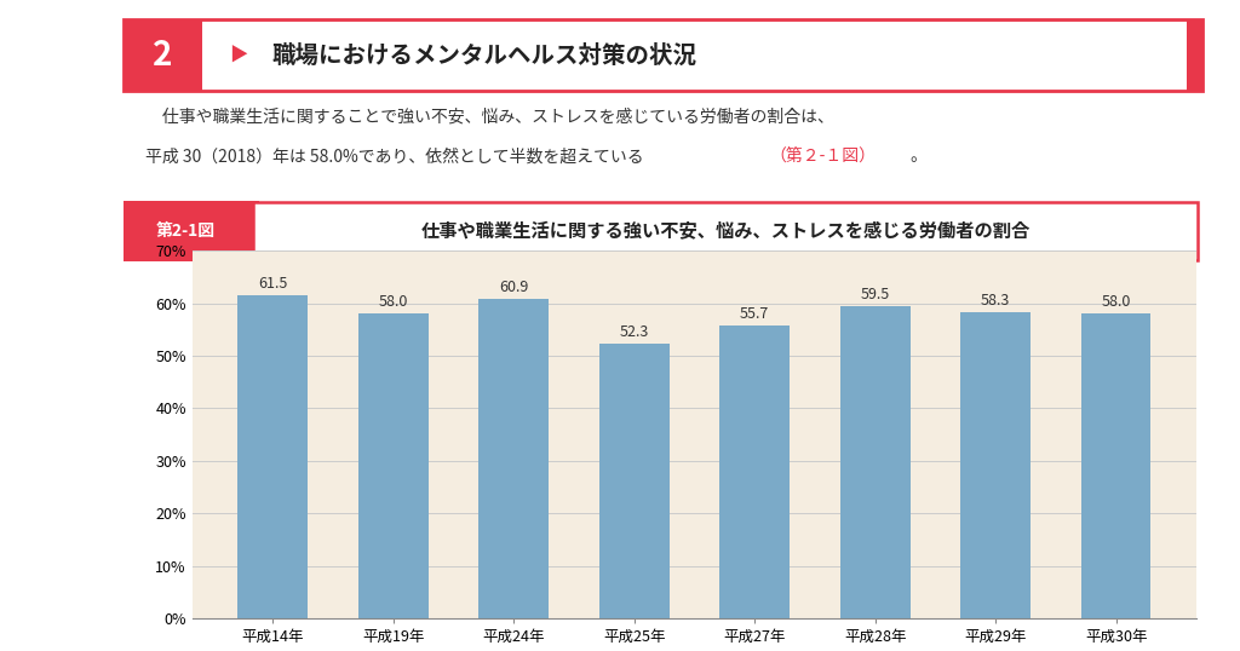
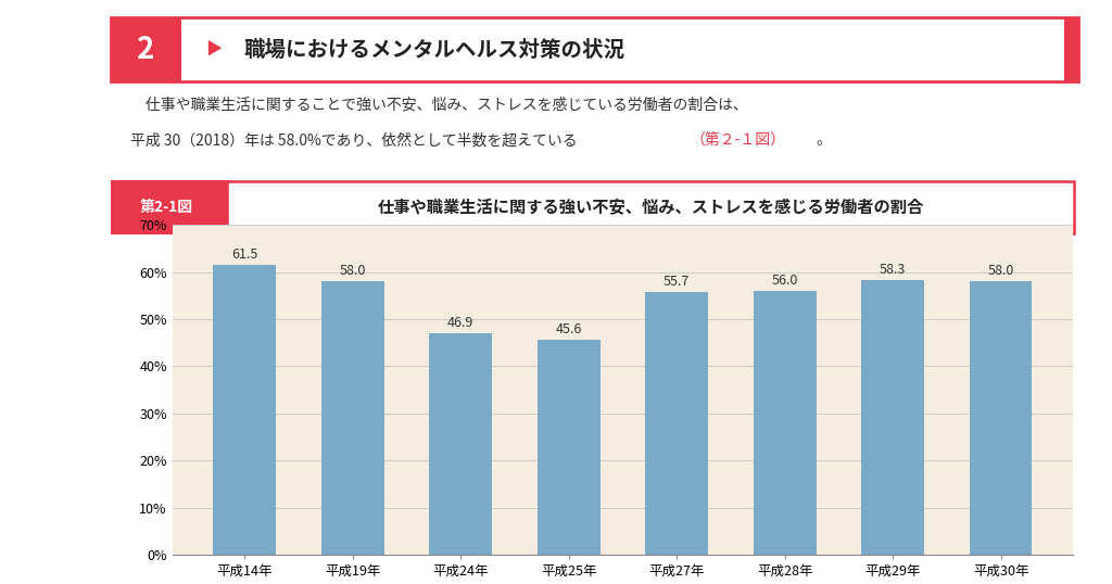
平成24年: 60.9 -> 46.9
平成25年: 52.3 -> 45.6
平成28年: 59.5 -> 56.0
